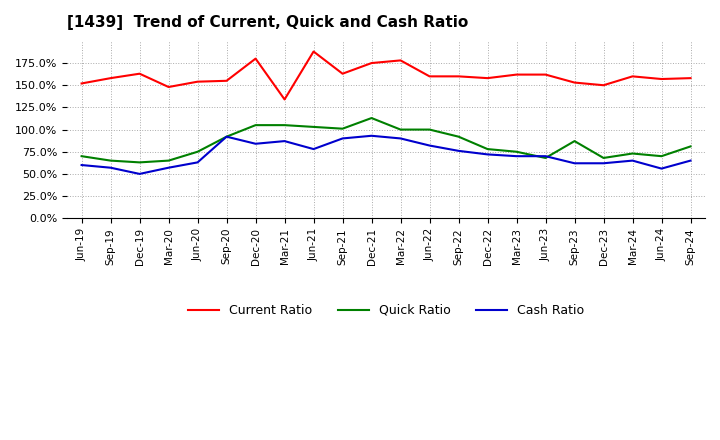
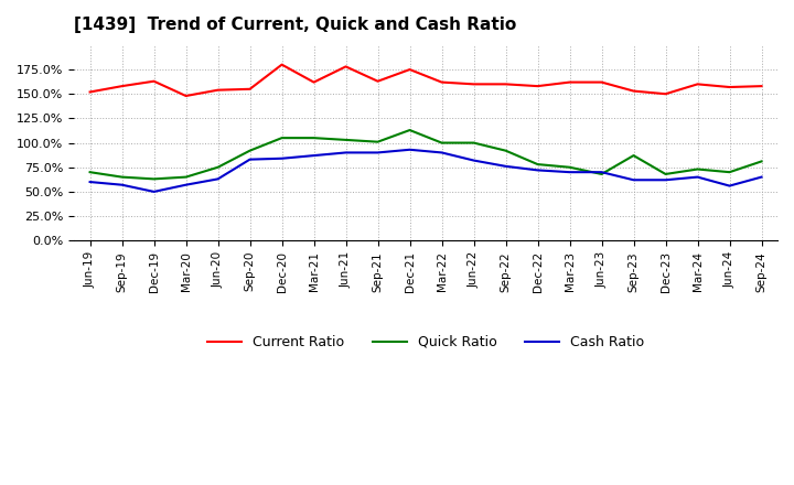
Cash Ratio/Sep-20: 92% -> 83%
Current Ratio/Mar-21: 134% -> 162%
Current Ratio/Jun-21: 188% -> 178%
Cash Ratio/Jun-21: 78% -> 90%
Current Ratio/Mar-22: 178% -> 162%
